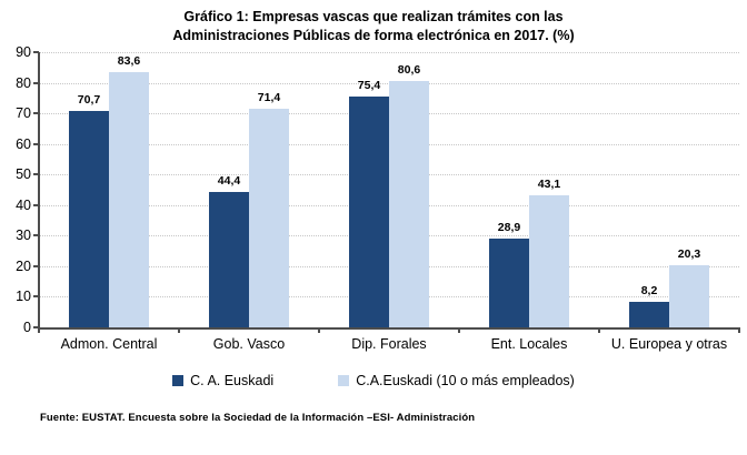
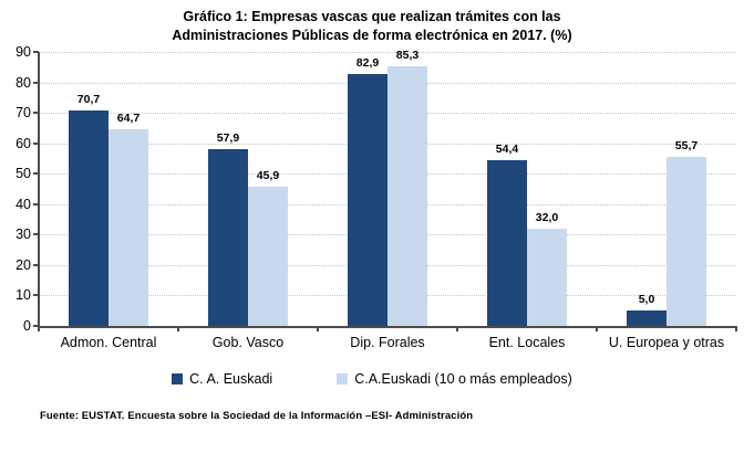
C.A.Euskadi (10 o más empleados)/Admon. Central: 83,6 -> 64,7
C. A. Euskadi/Gob. Vasco: 44,4 -> 57,9
C.A.Euskadi (10 o más empleados)/Gob. Vasco: 71,4 -> 45,9
C. A. Euskadi/Dip. Forales: 75,4 -> 82,9
C.A.Euskadi (10 o más empleados)/Dip. Forales: 80,6 -> 85,3
C. A. Euskadi/Ent. Locales: 28,9 -> 54,4
C.A.Euskadi (10 o más empleados)/Ent. Locales: 43,1 -> 32,0
C. A. Euskadi/U. Europea y otras: 8,2 -> 5,0
C.A.Euskadi (10 o más empleados)/U. Europea y otras: 20,3 -> 55,7
